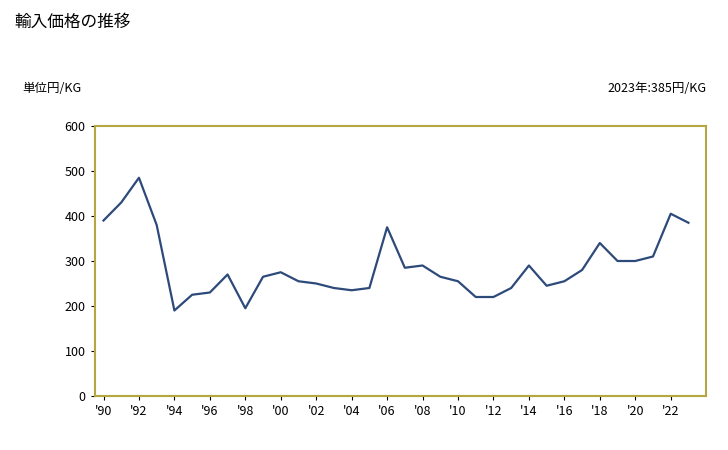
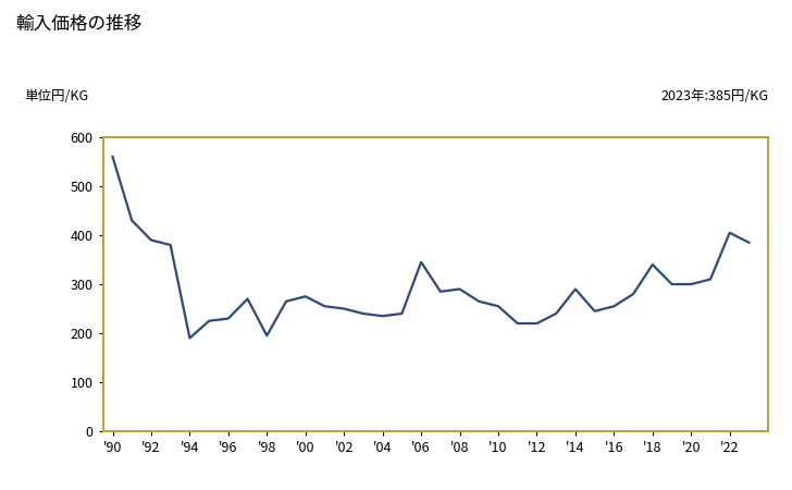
'90: 390 -> 560
'92: 485 -> 390
'06: 375 -> 345
